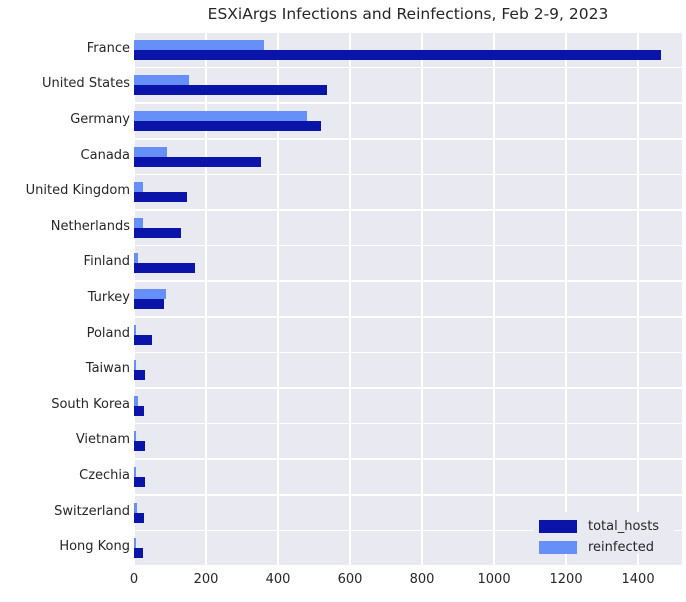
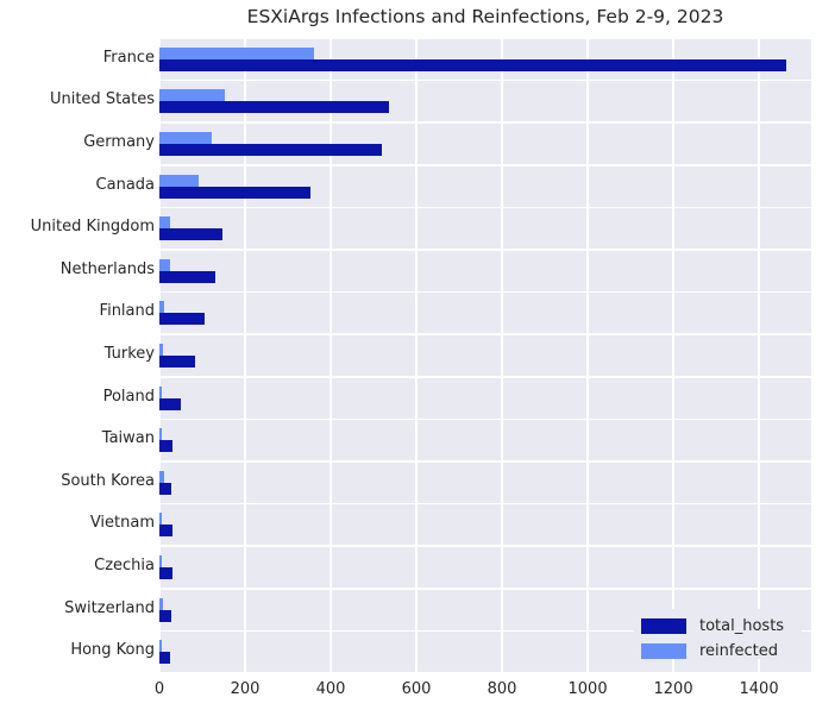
reinfected/Germany: 480 -> 120
total_hosts/Finland: 170 -> 110
reinfected/Turkey: 90 -> 10
